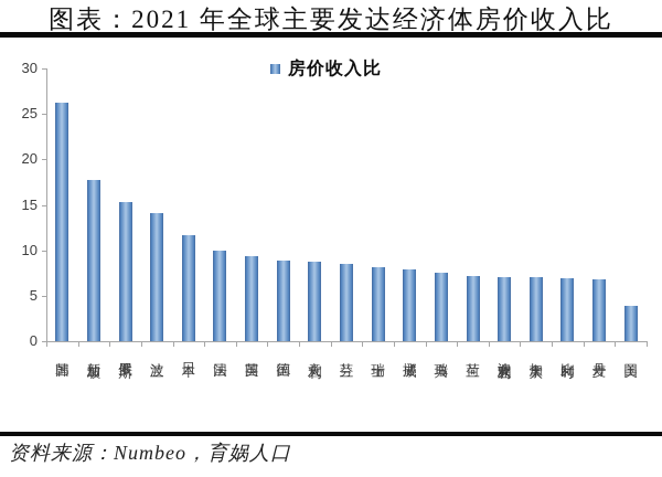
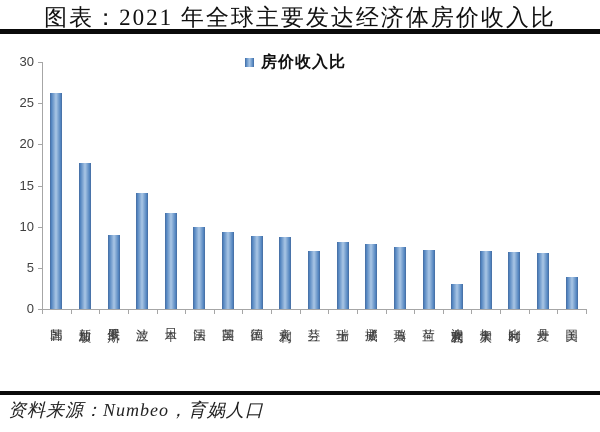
俄罗斯: 15 -> 9
芬兰: 8 -> 7
澳大利亚: 7 -> 3
